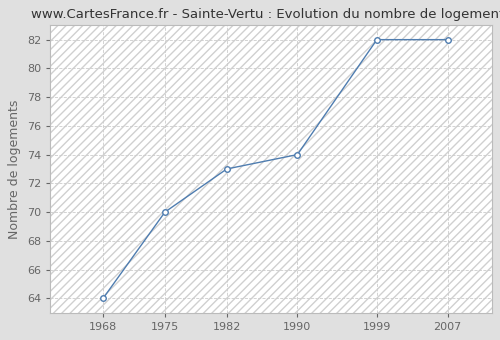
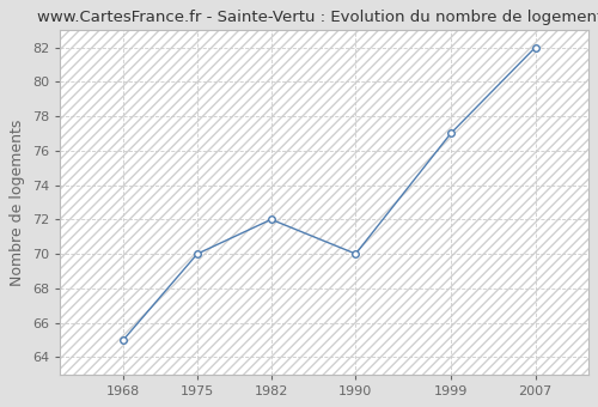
1968: 64 -> 65
1982: 73 -> 72
1990: 74 -> 70
1999: 82 -> 77
